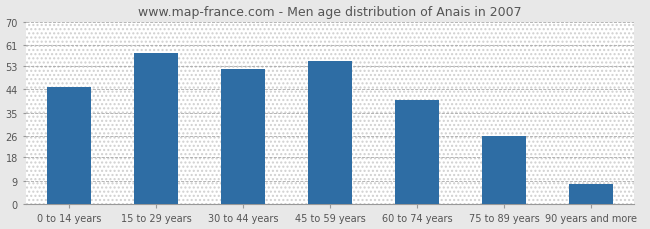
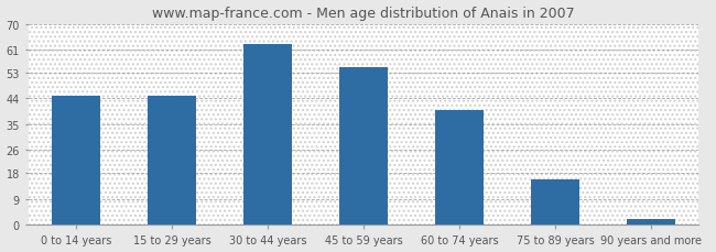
15 to 29 years: 58 -> 45
30 to 44 years: 52 -> 63
75 to 89 years: 26 -> 16
90 years and more: 8 -> 2
